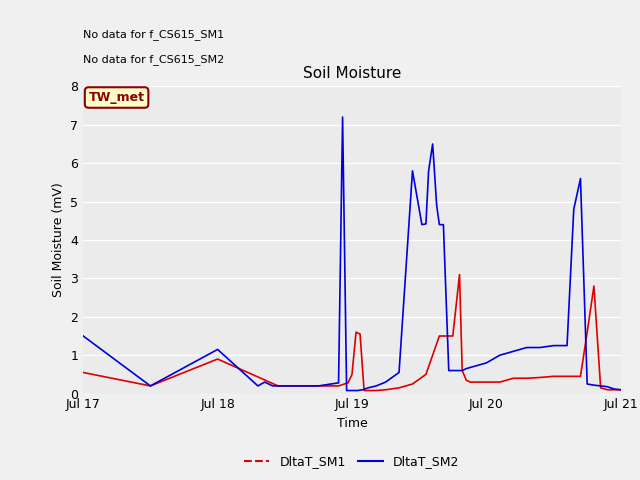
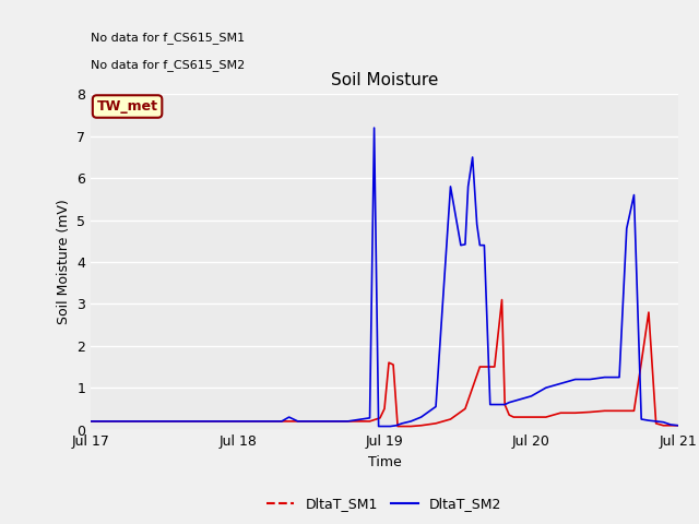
DltaT_SM1/Jul 17: 0.55 -> 0.20
DltaT_SM2/Jul 17: 1.50 -> 0.20
DltaT_SM1/Jul 18: 0.90 -> 0.20
DltaT_SM2/Jul 18: 1.15 -> 0.20
